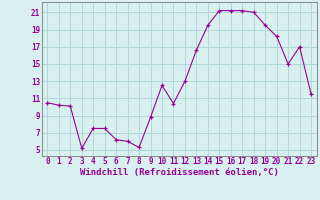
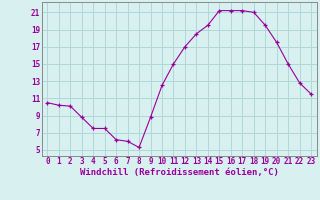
3: 5.2 -> 8.8
11: 10.4 -> 15.0
12: 13.0 -> 17.0
13: 16.6 -> 18.5
20: 18.2 -> 17.5
22: 17.0 -> 12.8
